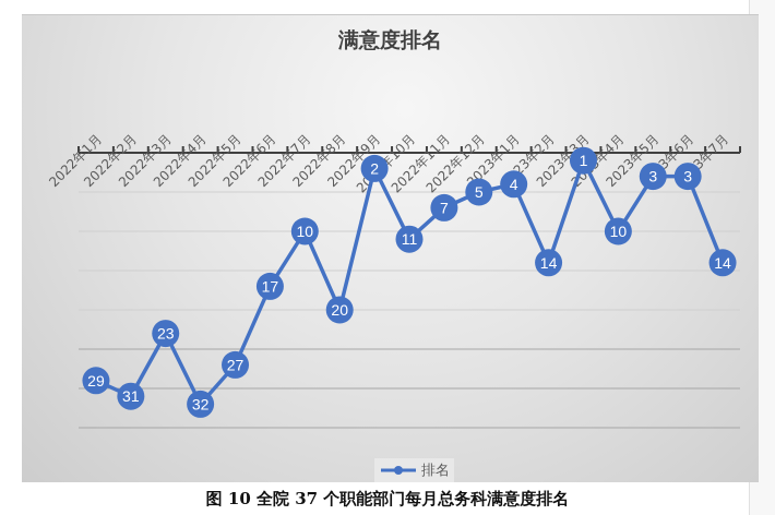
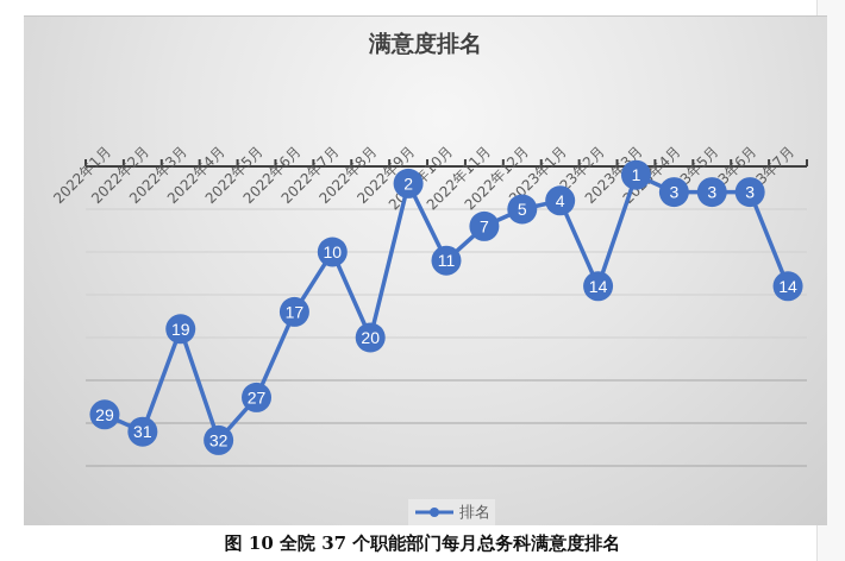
2022年3月: 23 -> 19
2023年4月: 10 -> 3
